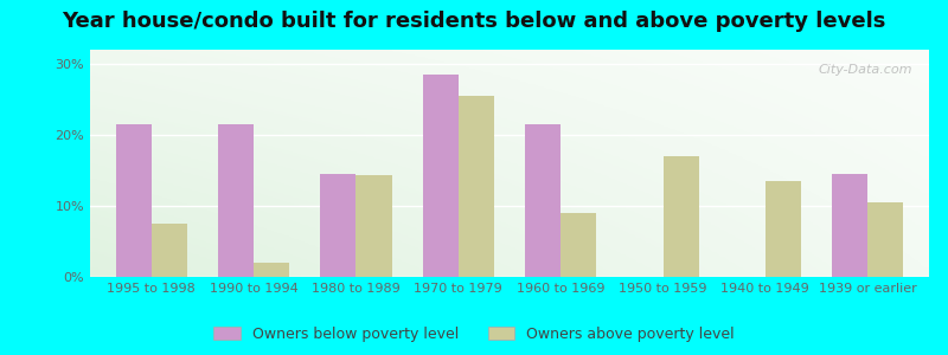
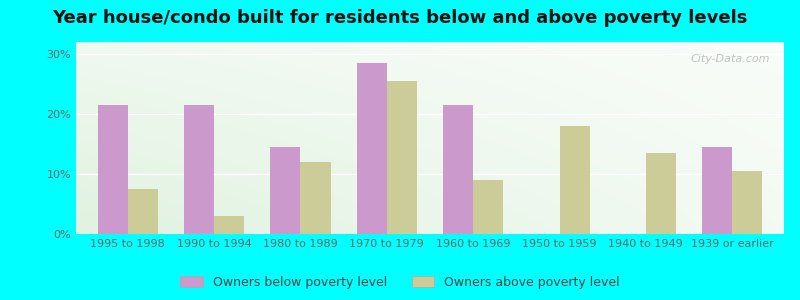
Owners above poverty level/1990 to 1994: 2.0% -> 3.0%
Owners above poverty level/1980 to 1989: 14.4% -> 12.0%
Owners above poverty level/1950 to 1959: 17.0% -> 18.0%
